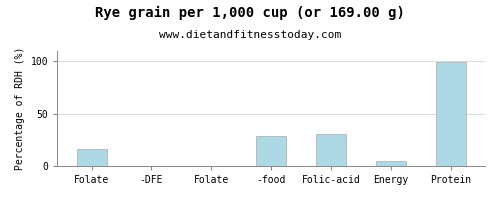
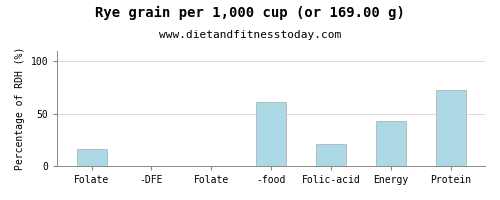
-food: 29 -> 61
Folic-acid: 31 -> 21
Energy: 5 -> 43
Protein: 99 -> 73
